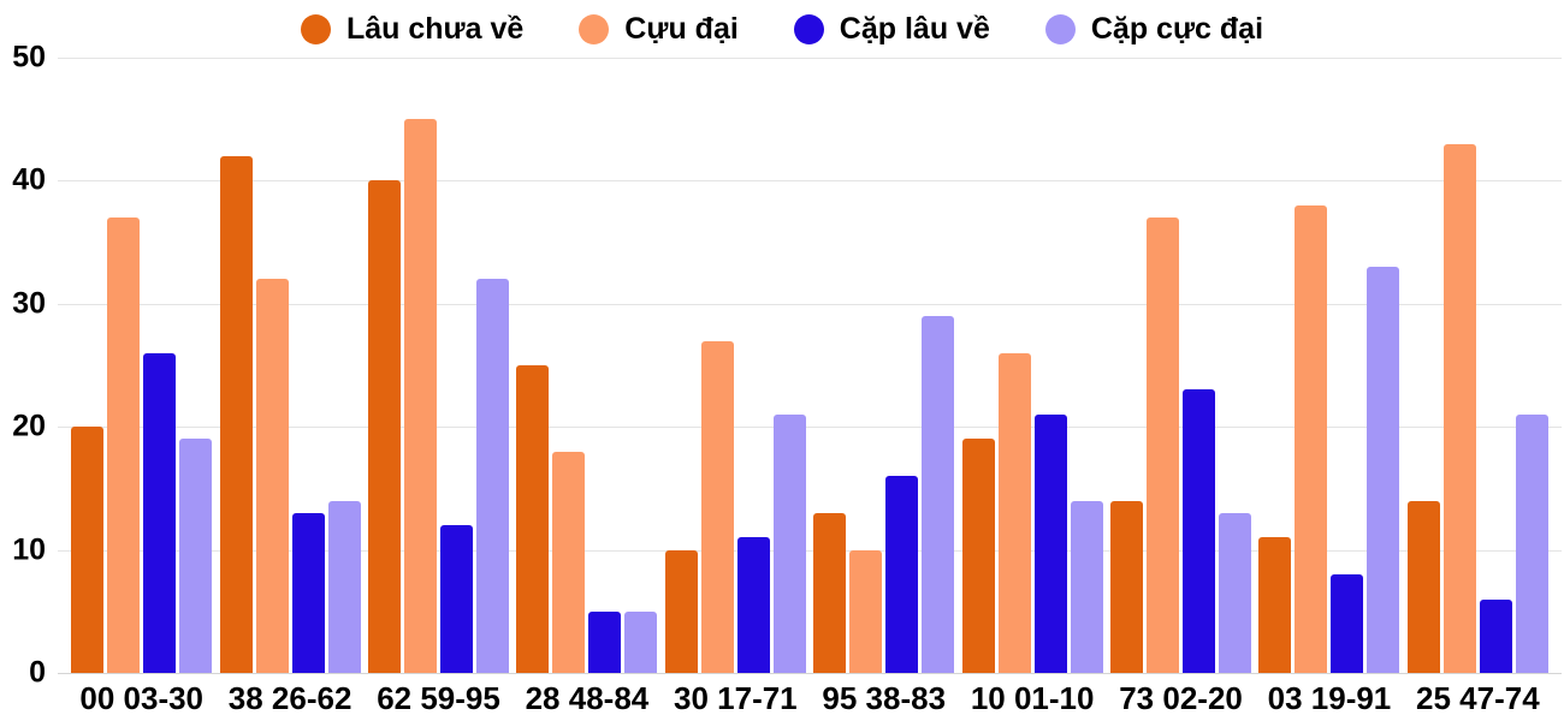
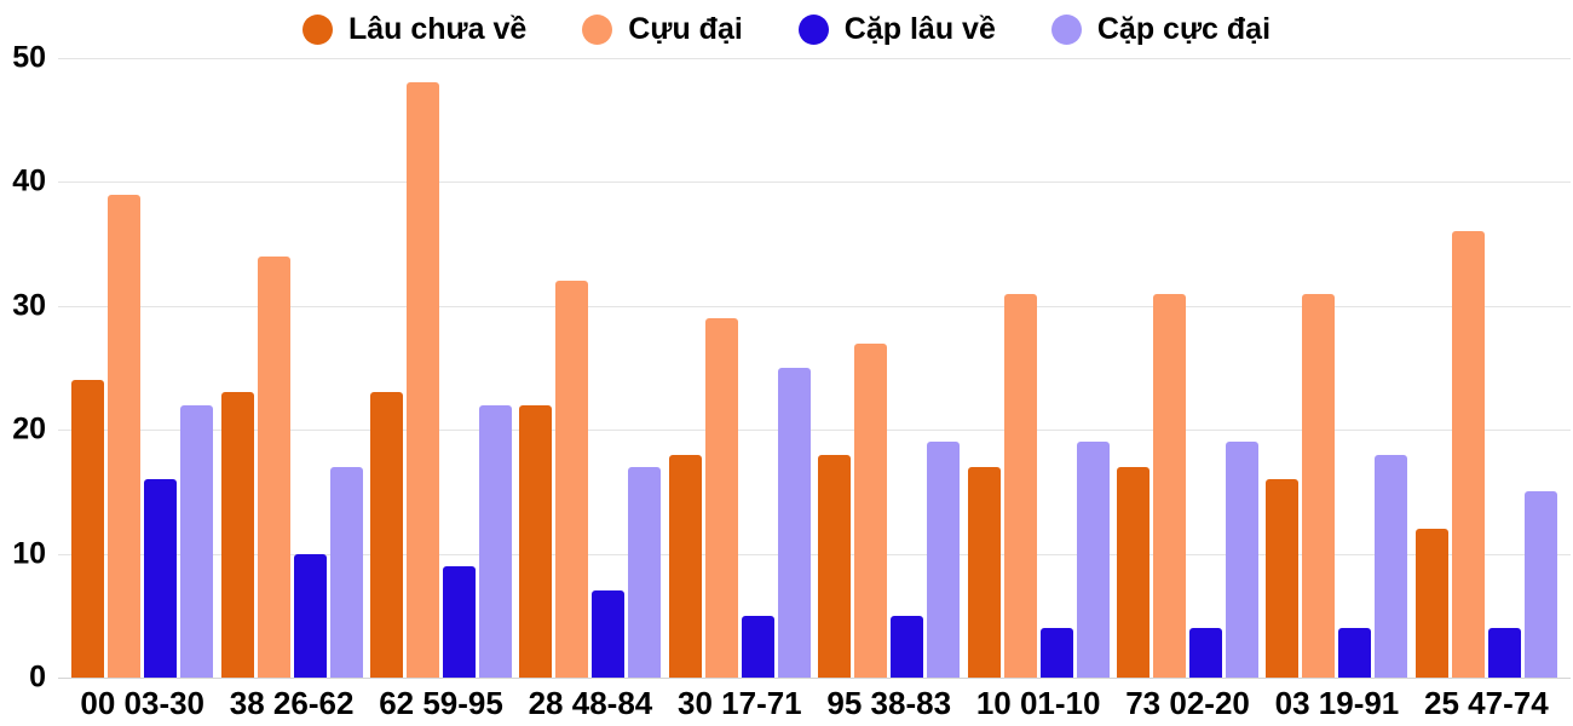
Lâu chưa về/00 03-30: 20 -> 24
Cựu đại/00 03-30: 37 -> 39
Cặp lâu về/00 03-30: 26 -> 16
Cặp cực đại/00 03-30: 19 -> 22
Lâu chưa về/38 26-62: 42 -> 23
Cựu đại/38 26-62: 32 -> 34
Cặp lâu về/38 26-62: 13 -> 10
Cặp cực đại/38 26-62: 14 -> 17
Lâu chưa về/62 59-95: 40 -> 23
Cựu đại/62 59-95: 45 -> 48
Cặp lâu về/62 59-95: 12 -> 9
Cặp cực đại/62 59-95: 32 -> 22
Lâu chưa về/28 48-84: 25 -> 22
Cựu đại/28 48-84: 18 -> 32
Cặp lâu về/28 48-84: 5 -> 7
Cặp cực đại/28 48-84: 5 -> 17
Lâu chưa về/30 17-71: 10 -> 18
Cựu đại/30 17-71: 27 -> 29
Cặp lâu về/30 17-71: 11 -> 5
Cặp cực đại/30 17-71: 21 -> 25
Lâu chưa về/95 38-83: 13 -> 18
Cựu đại/95 38-83: 10 -> 27
Cặp lâu về/95 38-83: 16 -> 5
Cặp cực đại/95 38-83: 29 -> 19
Lâu chưa về/10 01-10: 19 -> 17
Cựu đại/10 01-10: 26 -> 31
Cặp lâu về/10 01-10: 21 -> 4
Cặp cực đại/10 01-10: 14 -> 19
Lâu chưa về/73 02-20: 14 -> 17
Cựu đại/73 02-20: 37 -> 31
Cặp lâu về/73 02-20: 23 -> 4
Cặp cực đại/73 02-20: 13 -> 19
Lâu chưa về/03 19-91: 11 -> 16
Cựu đại/03 19-91: 38 -> 31
Cặp lâu về/03 19-91: 8 -> 4
Cặp cực đại/03 19-91: 33 -> 18
Lâu chưa về/25 47-74: 14 -> 12
Cựu đại/25 47-74: 43 -> 36
Cặp lâu về/25 47-74: 6 -> 4
Cặp cực đại/25 47-74: 21 -> 15
